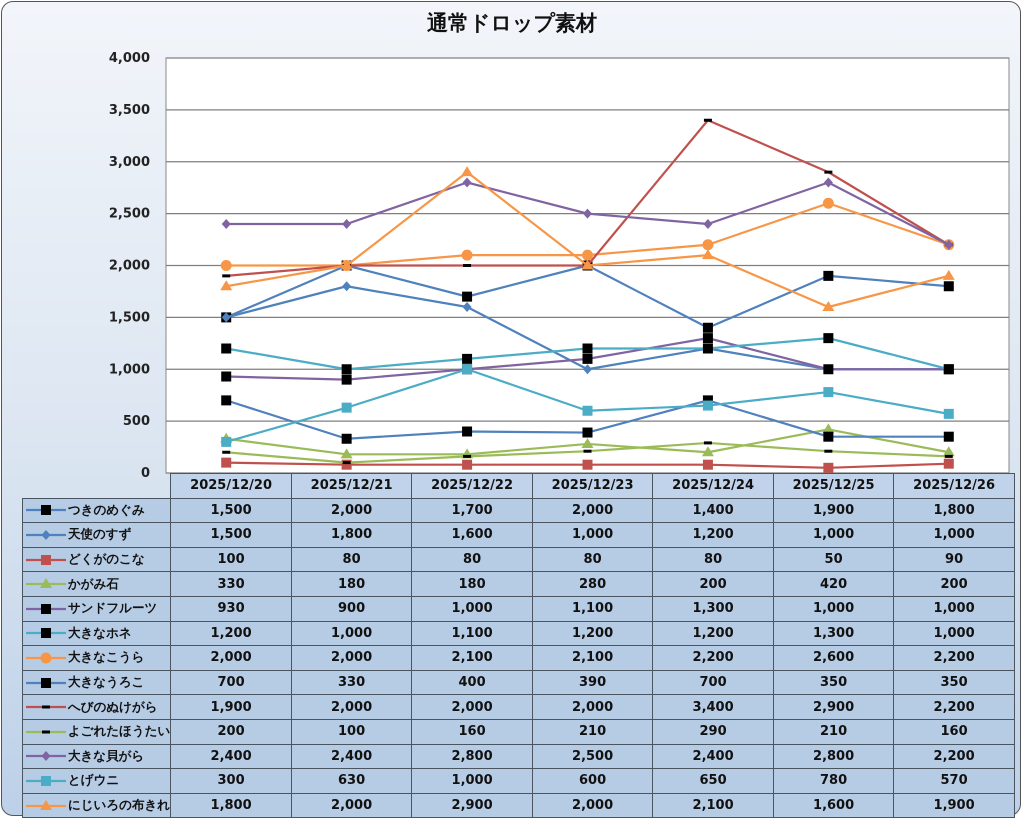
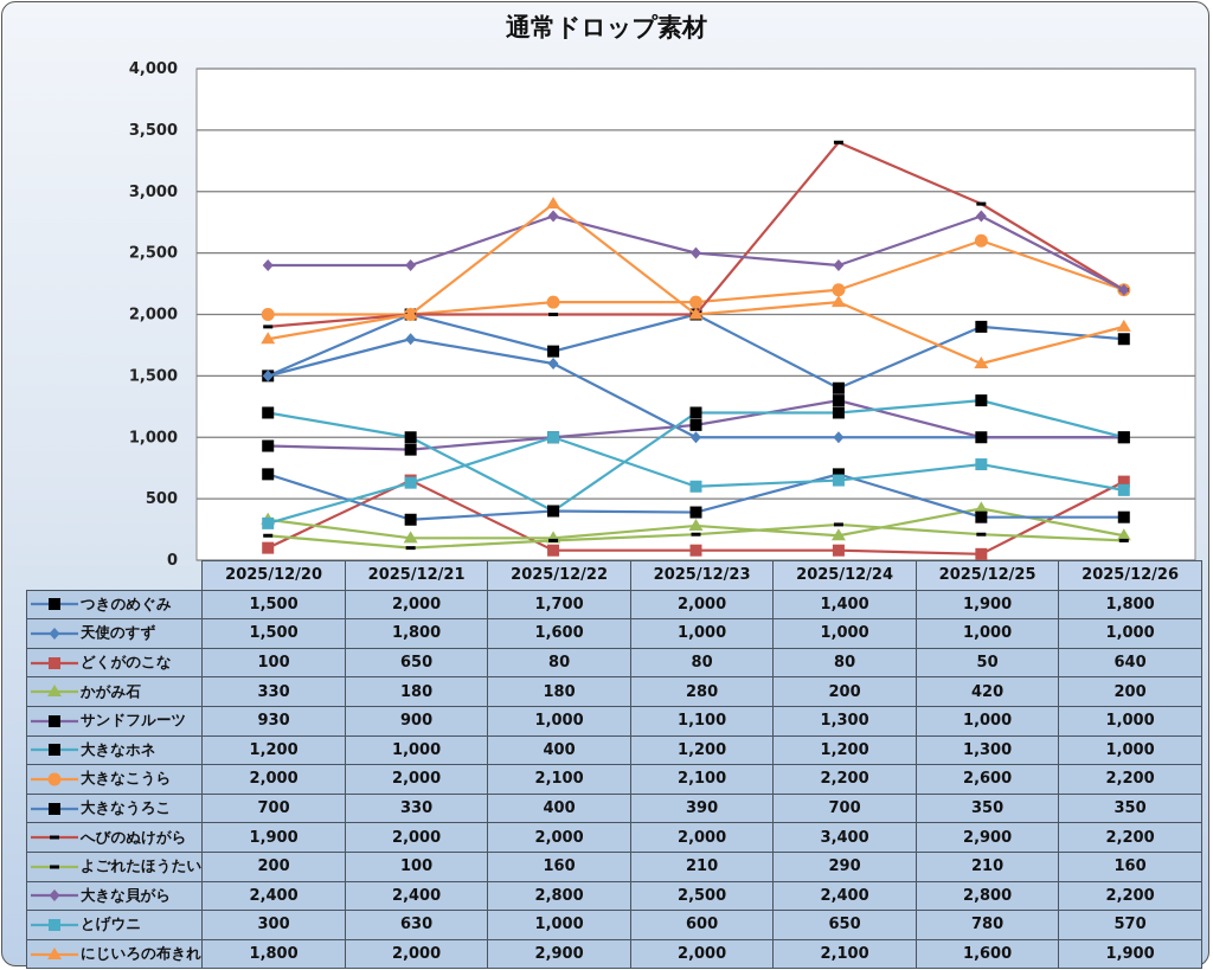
どくがのこな/2025/12/21: 80 -> 650
大きなホネ/2025/12/22: 1,100 -> 400
天使のすず/2025/12/24: 1,200 -> 1,000
どくがのこな/2025/12/26: 90 -> 640
